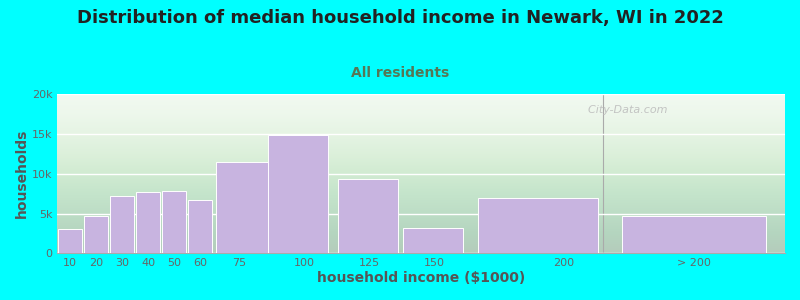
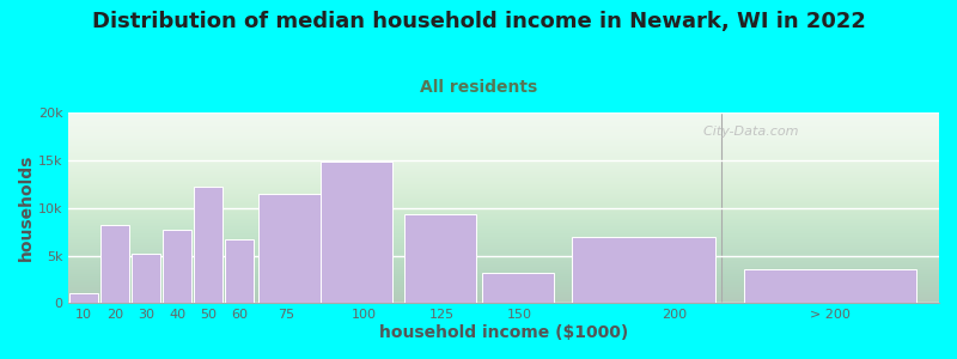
10: 3.0k -> 1.0k
20: 4.7k -> 8.2k
30: 7.2k -> 5.2k
50: 7.8k -> 12.2k
> 200: 4.7k -> 3.6k
